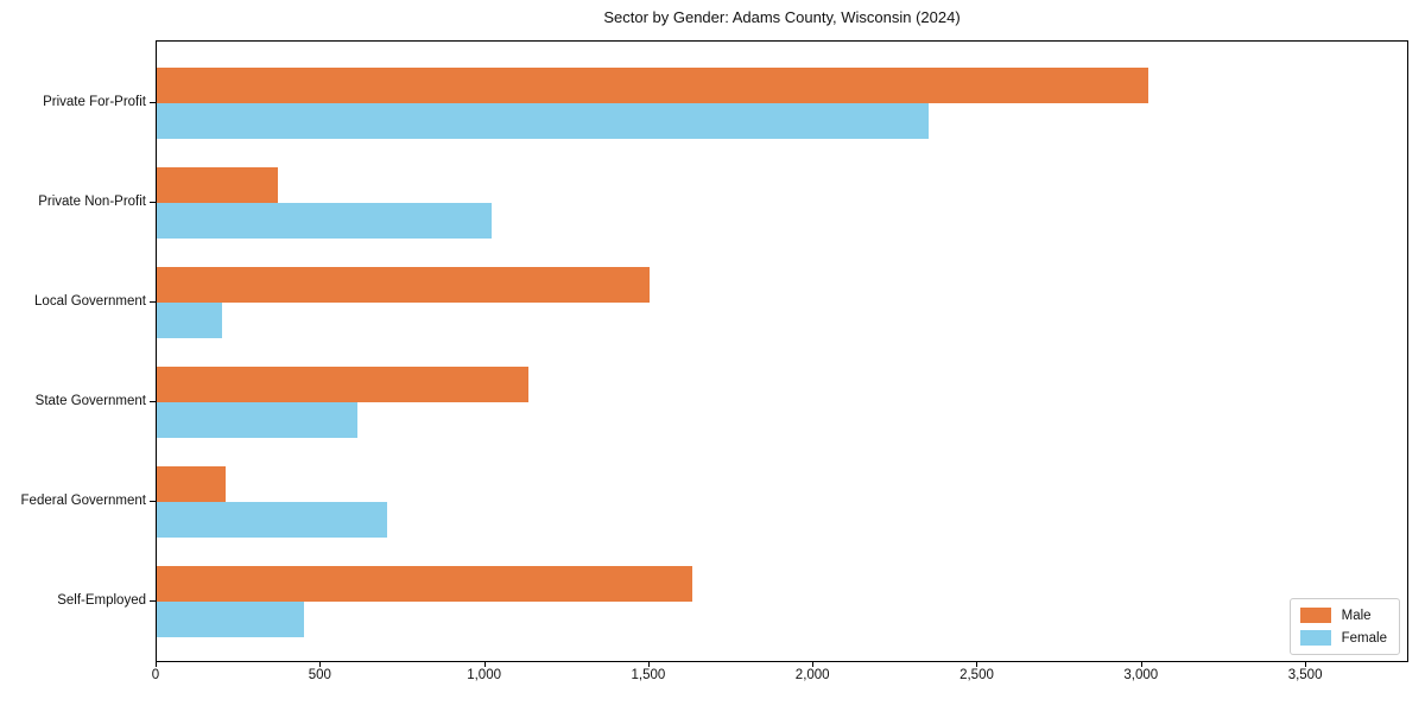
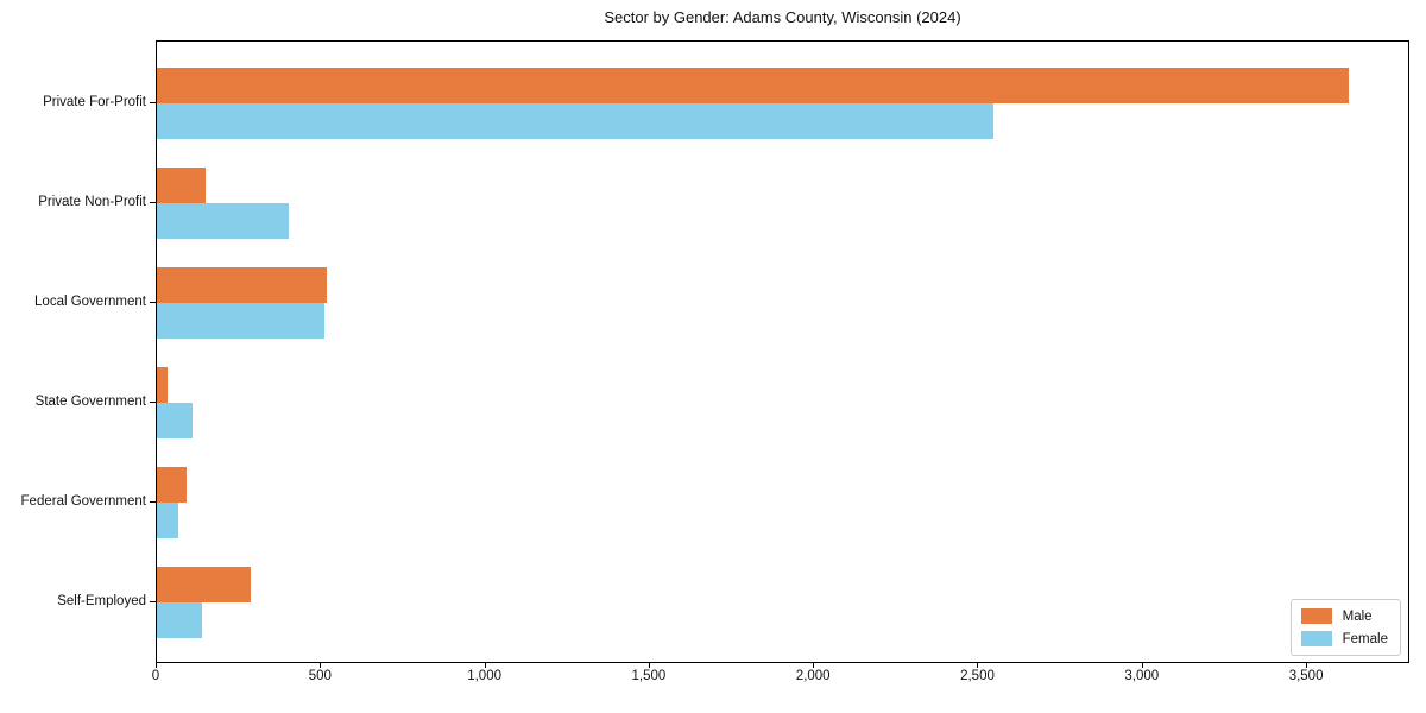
Male/Private For-Profit: 3020 -> 3630
Female/Private For-Profit: 2350 -> 2550
Male/Private Non-Profit: 370 -> 150
Female/Private Non-Profit: 1020 -> 400
Male/Local Government: 1500 -> 520
Female/Local Government: 200 -> 510
Male/State Government: 1130 -> 30
Female/State Government: 610 -> 110
Male/Federal Government: 210 -> 90
Female/Federal Government: 700 -> 60
Male/Self-Employed: 1630 -> 280
Female/Self-Employed: 450 -> 140
